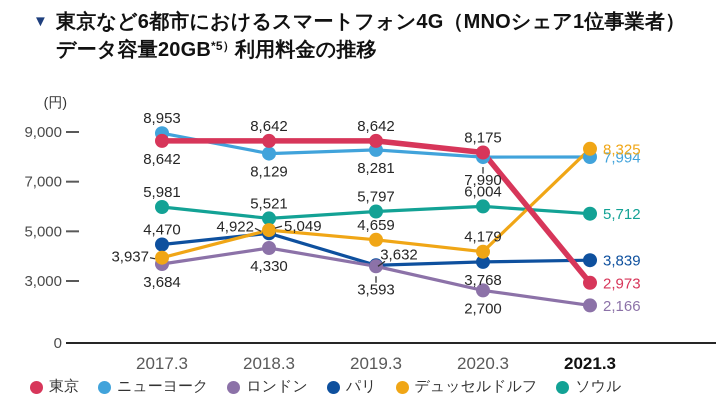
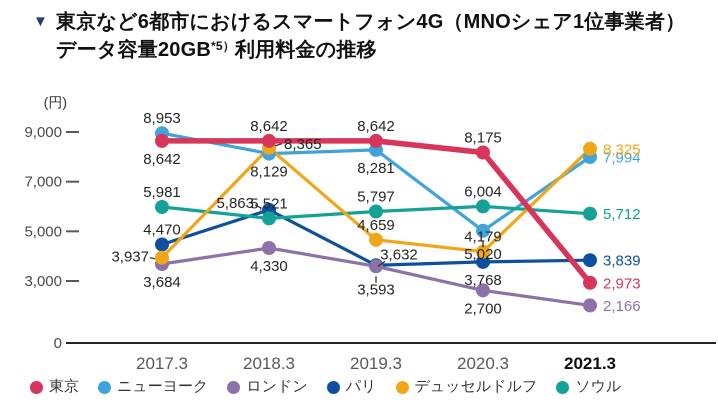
パリ/2018.3: 4,922 -> 5,863
デュッセルドルフ/2018.3: 5,049 -> 8,365
ニューヨーク/2020.3: 7,990 -> 5,020
